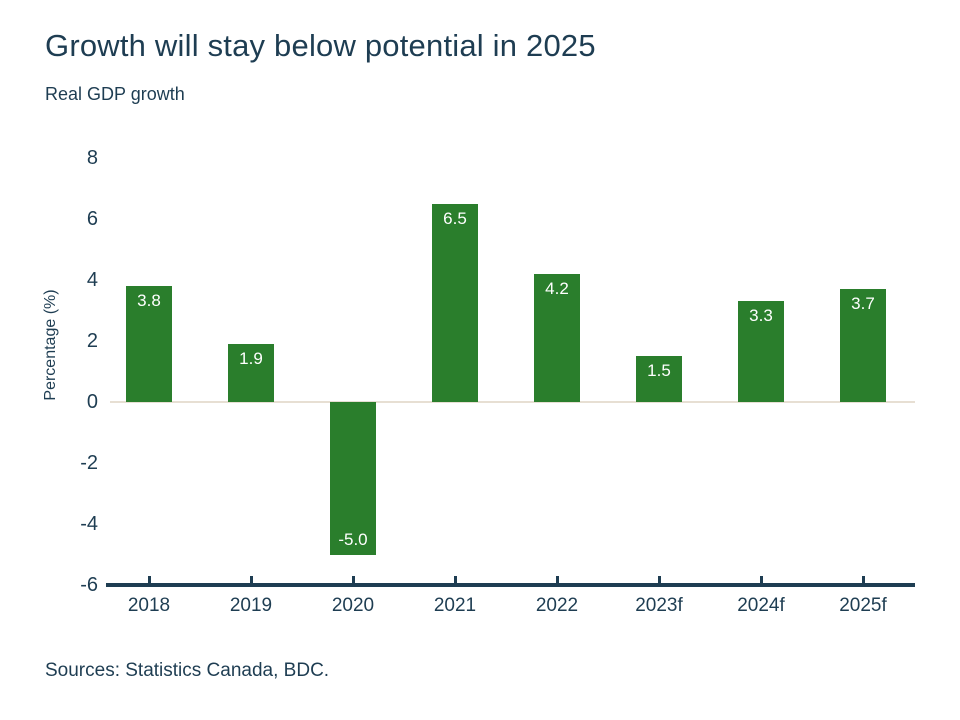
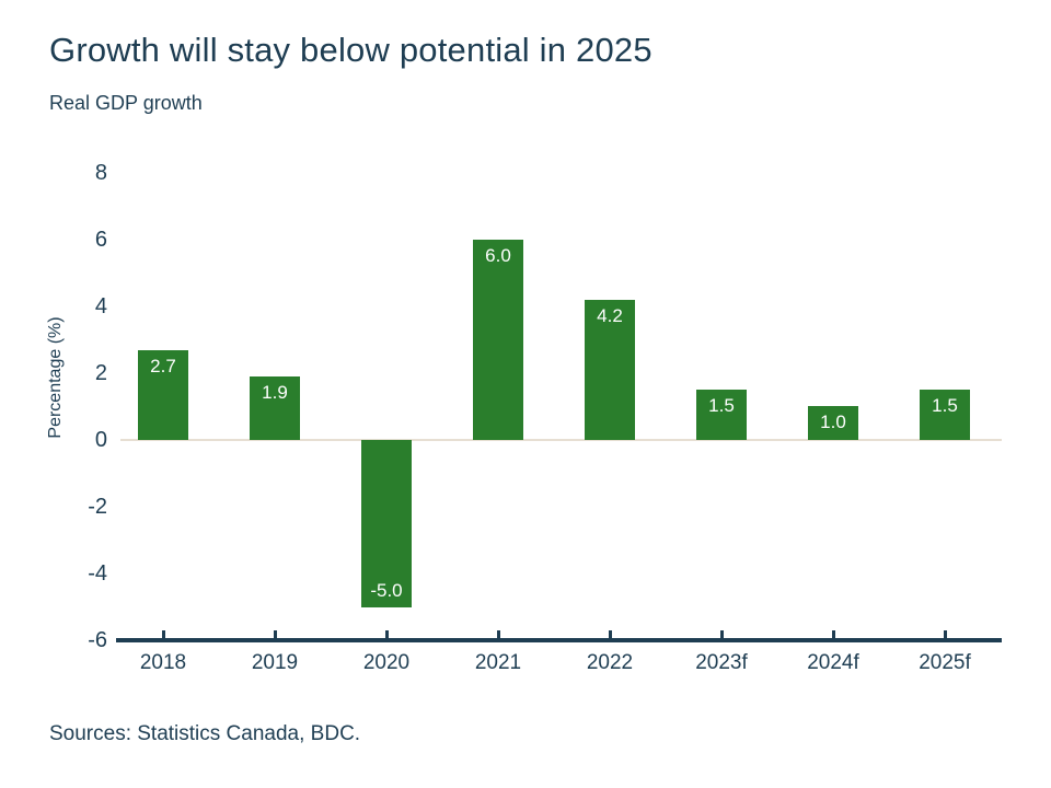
2018: 3.8 -> 2.7
2021: 6.5 -> 6.0
2024f: 3.3 -> 1.0
2025f: 3.7 -> 1.5
